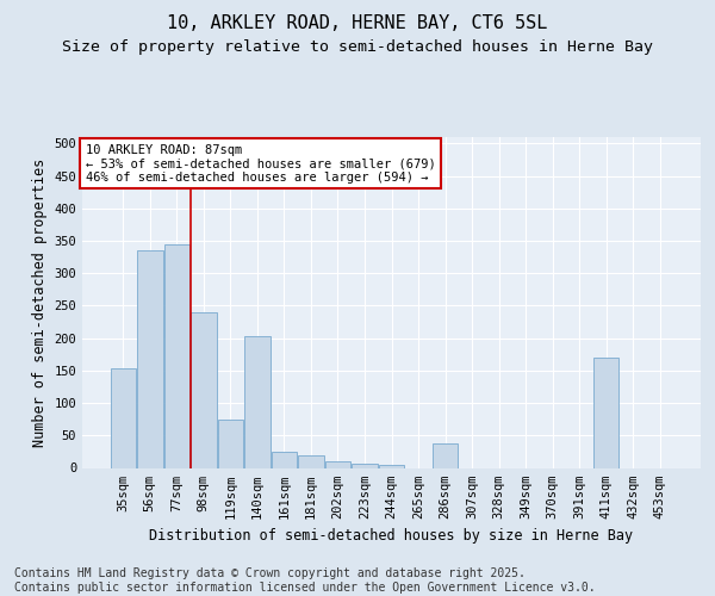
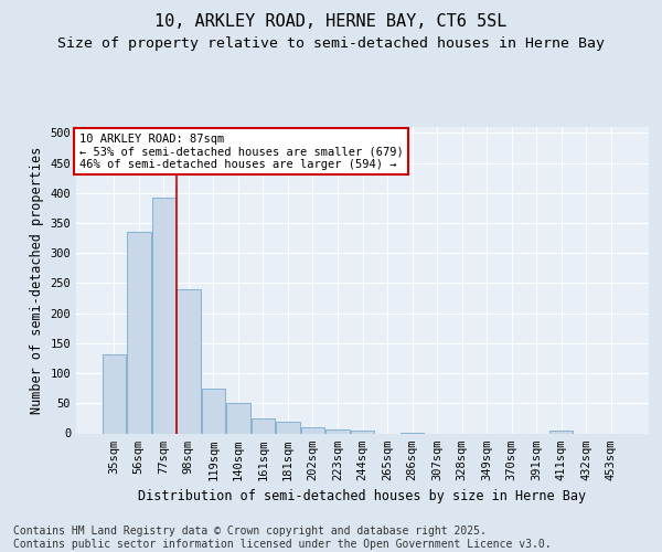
35sqm: 154 -> 131
77sqm: 344 -> 393
140sqm: 204 -> 51
286sqm: 38 -> 1
411sqm: 170 -> 4
